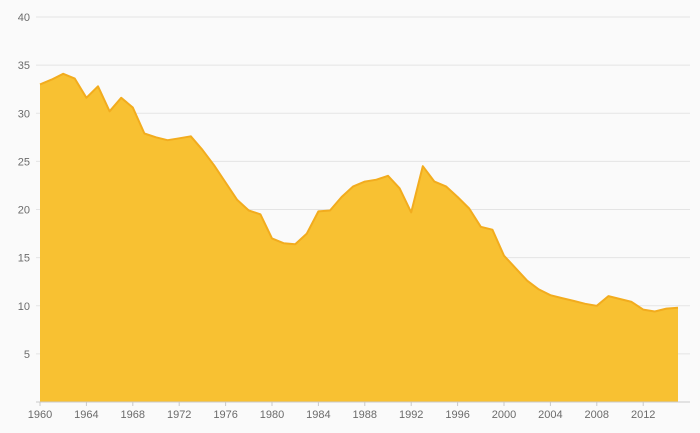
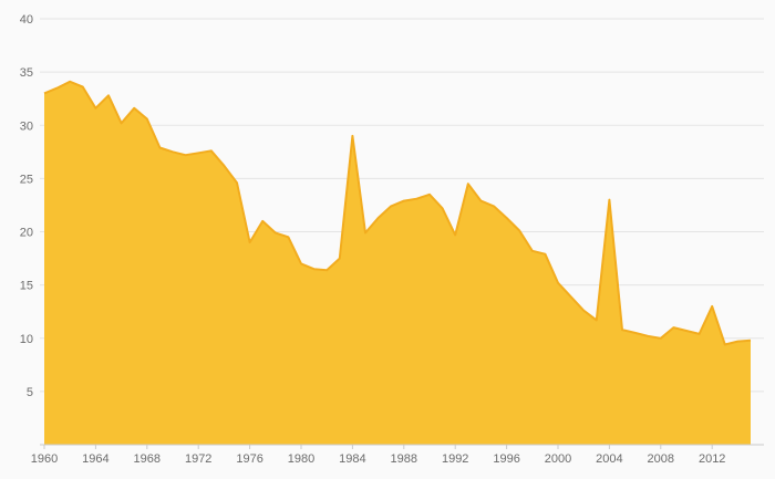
1976: 23 -> 19
1984: 20 -> 29
2004: 11 -> 23
2012: 10 -> 13
